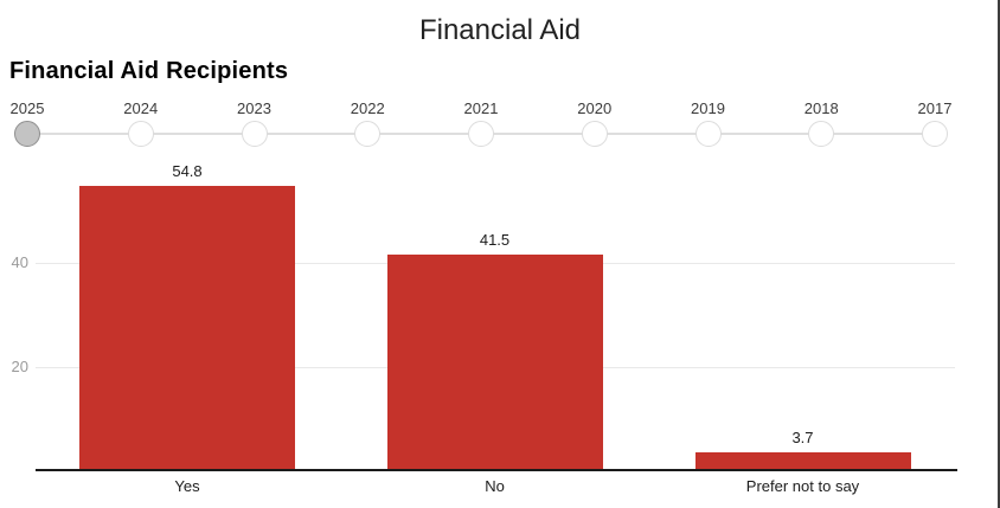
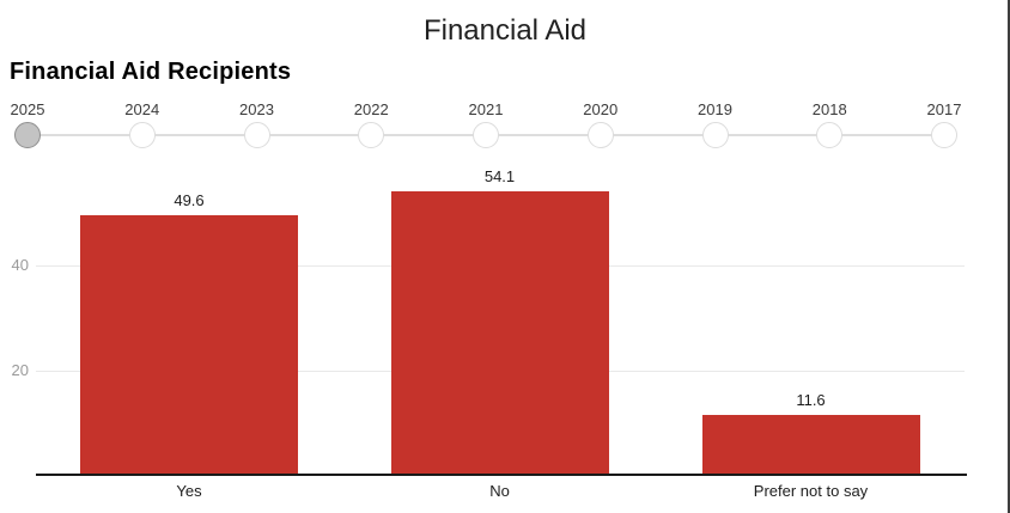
Yes: 54.8 -> 49.6
No: 41.5 -> 54.1
Prefer not to say: 3.7 -> 11.6
